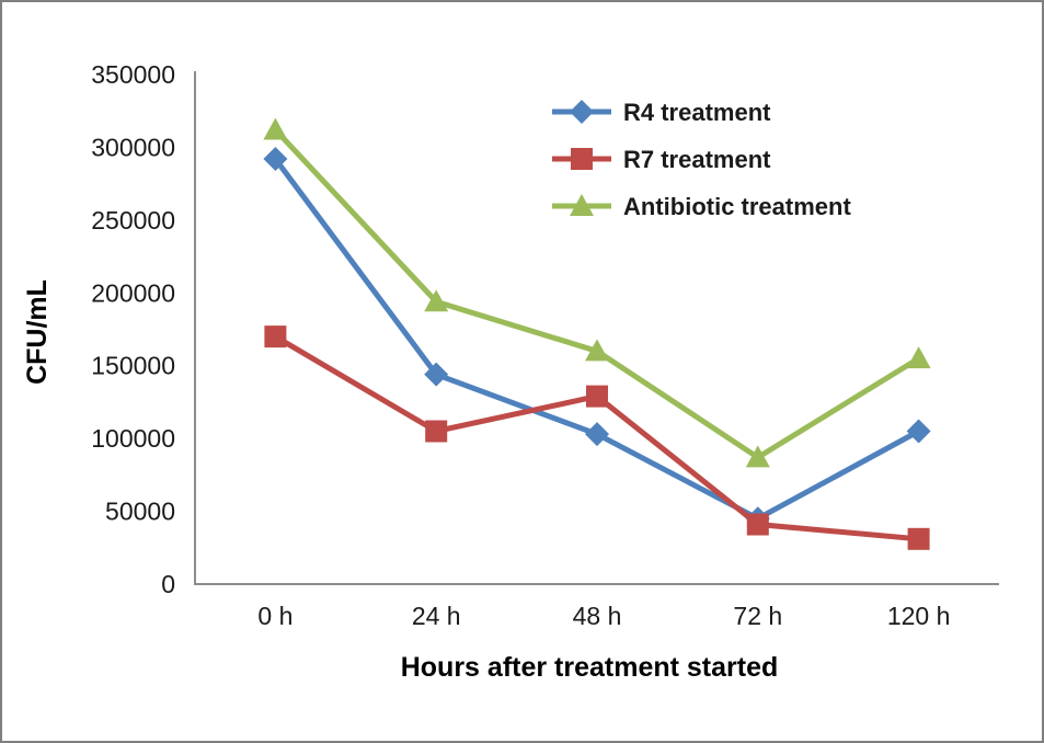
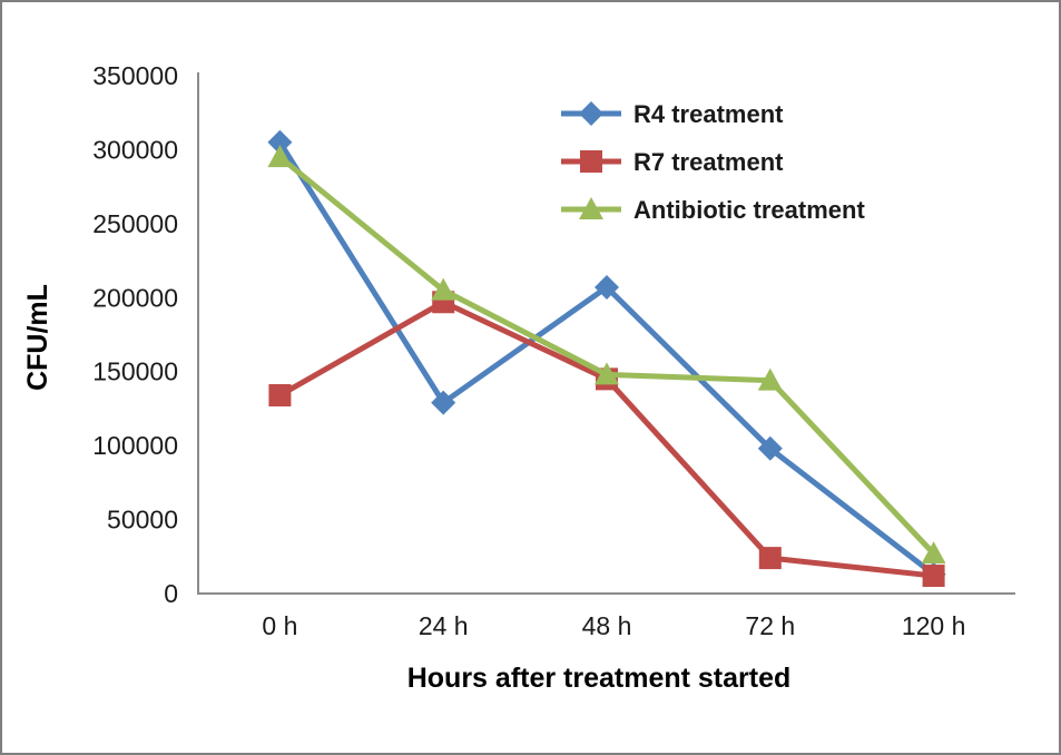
R4 treatment/0 h: 292000 -> 305000
R7 treatment/0 h: 170000 -> 134000
Antibiotic treatment/0 h: 312000 -> 295000
R4 treatment/24 h: 144000 -> 129000
R7 treatment/24 h: 105000 -> 197000
Antibiotic treatment/24 h: 194000 -> 205000
R4 treatment/48 h: 103000 -> 207000
R7 treatment/48 h: 129000 -> 145000
Antibiotic treatment/48 h: 160000 -> 148000
R4 treatment/72 h: 45000 -> 98000
R7 treatment/72 h: 41000 -> 24000
Antibiotic treatment/72 h: 87000 -> 144000
R4 treatment/120 h: 105000 -> 13000
R7 treatment/120 h: 31000 -> 12000
Antibiotic treatment/120 h: 155000 -> 27000
